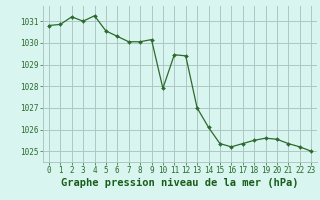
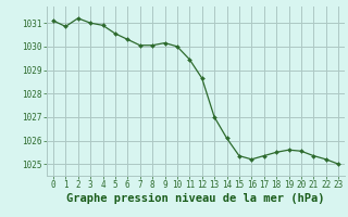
0: 1030.80 -> 1031.10
4: 1031.25 -> 1030.90
10: 1027.90 -> 1030.00
12: 1029.40 -> 1028.65
